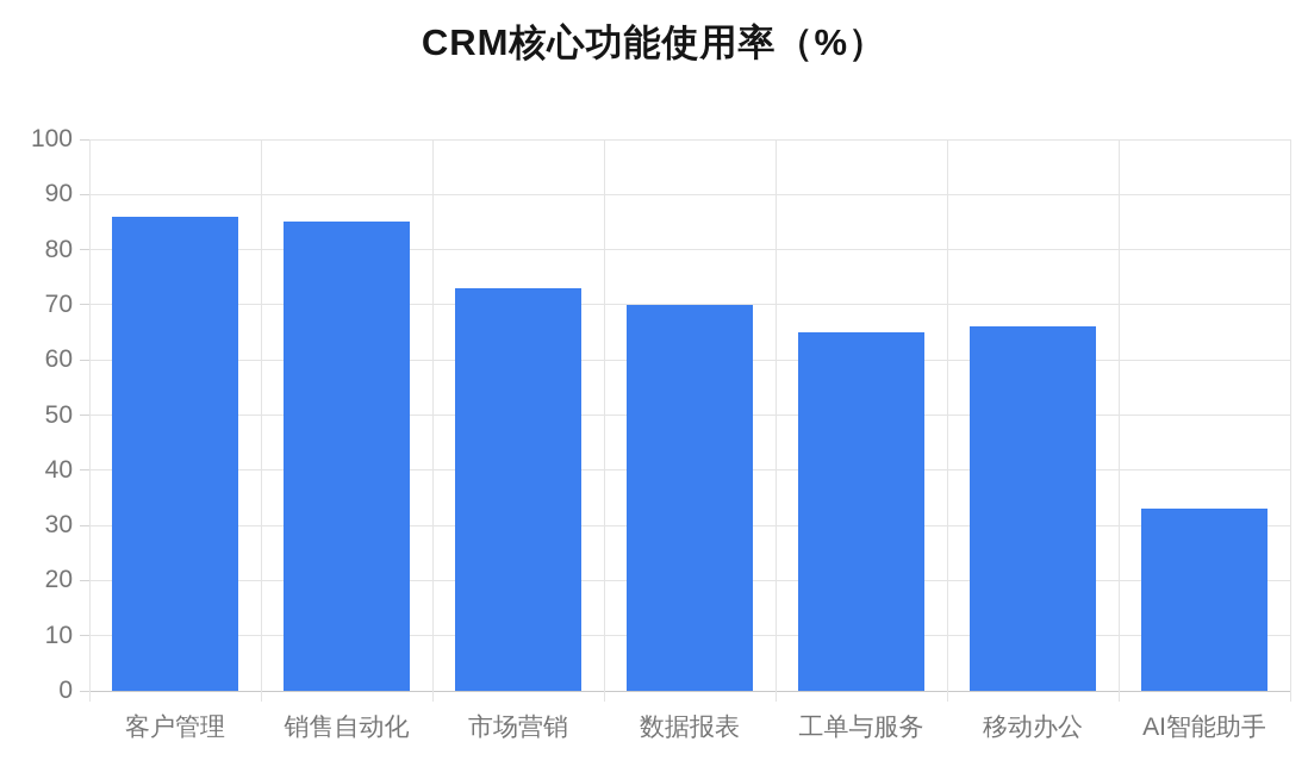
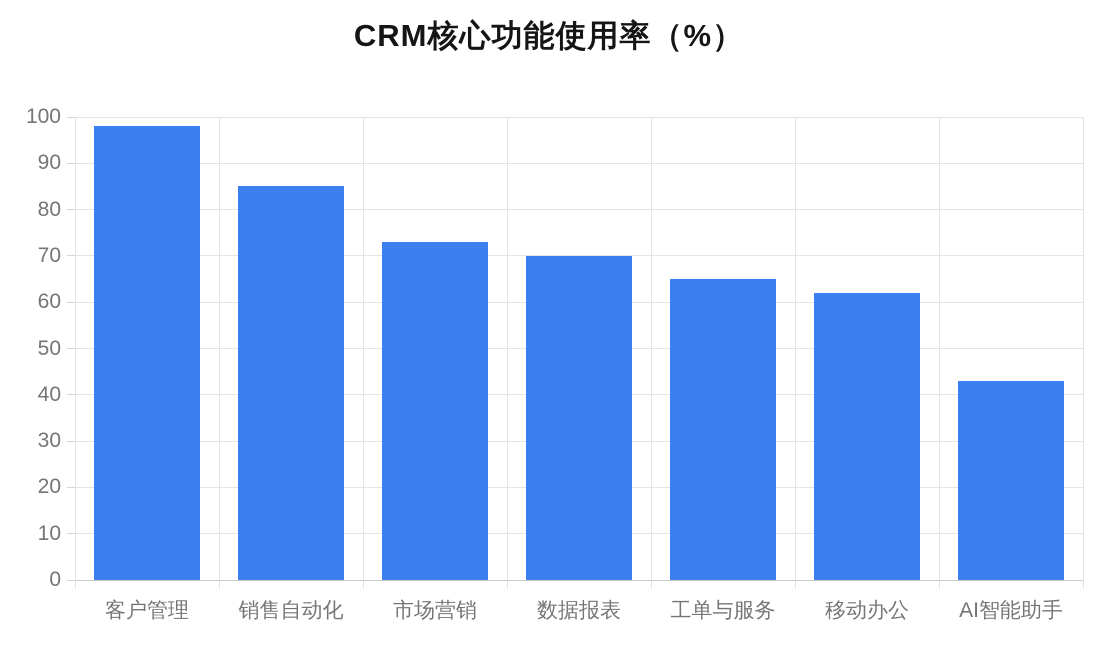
客户管理: 86 -> 98
移动办公: 66 -> 62
AI智能助手: 33 -> 43
